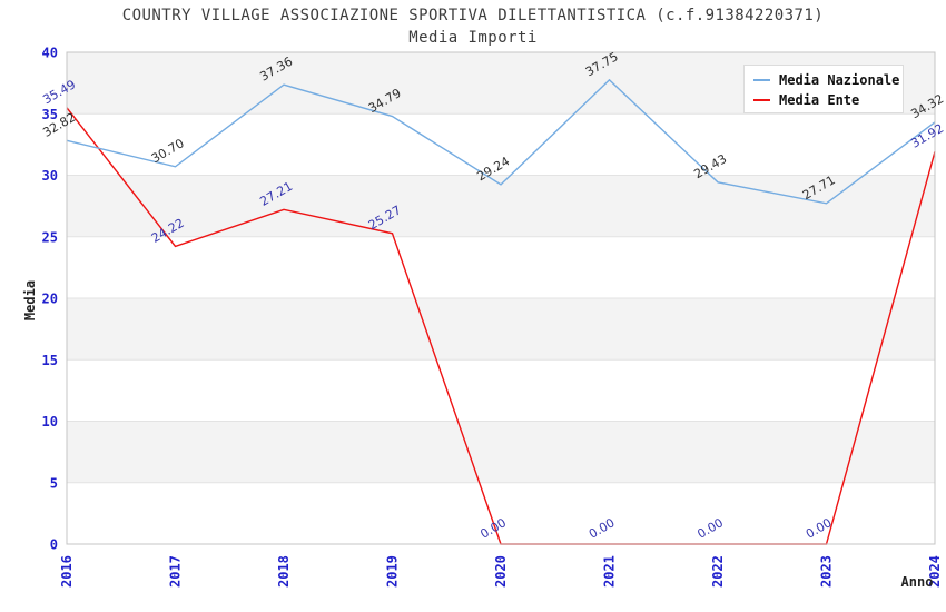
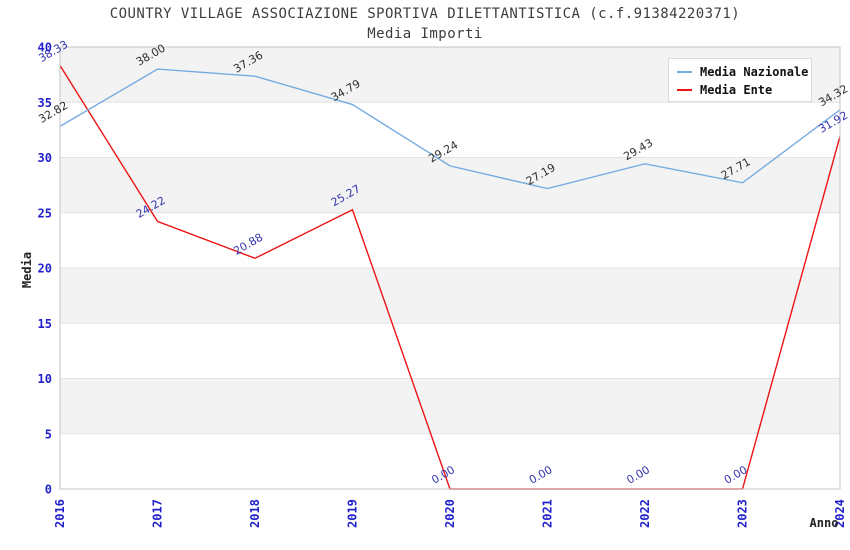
Media Ente/2016: 35.49 -> 38.33
Media Nazionale/2017: 30.70 -> 38.00
Media Ente/2018: 27.21 -> 20.88
Media Nazionale/2021: 37.75 -> 27.19
